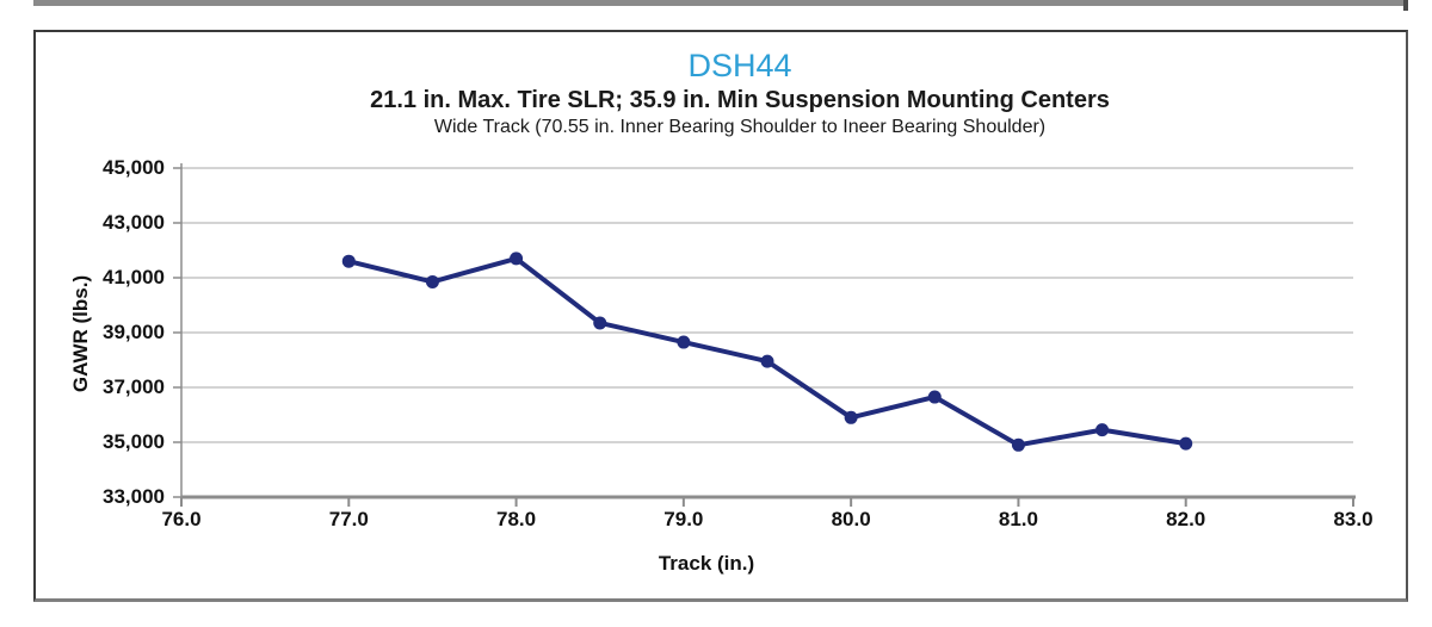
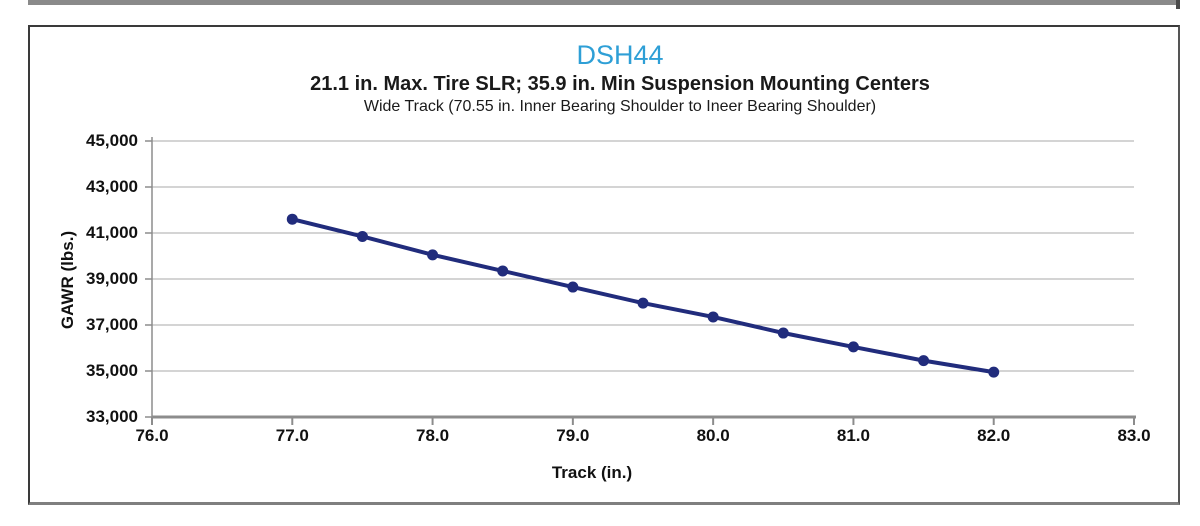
78.0: 41700 -> 40000
80.0: 35900 -> 37400
81.0: 34900 -> 36000
